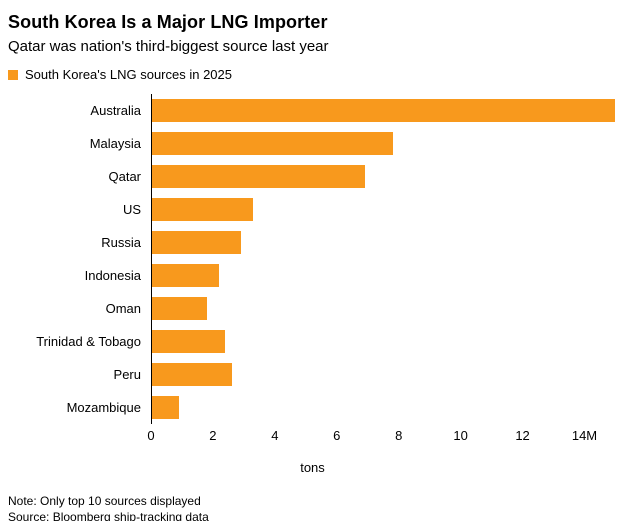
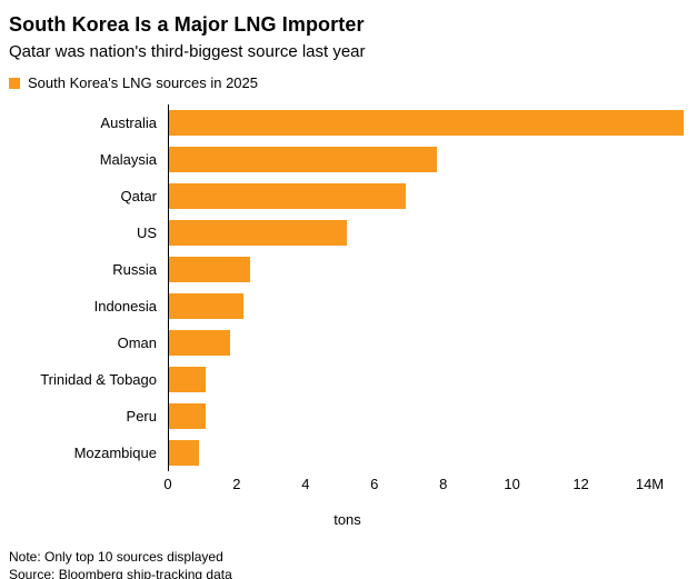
US: 3.3M -> 5.2M
Russia: 2.9M -> 2.4M
Trinidad & Tobago: 2.4M -> 1.1M
Peru: 2.6M -> 1.1M
